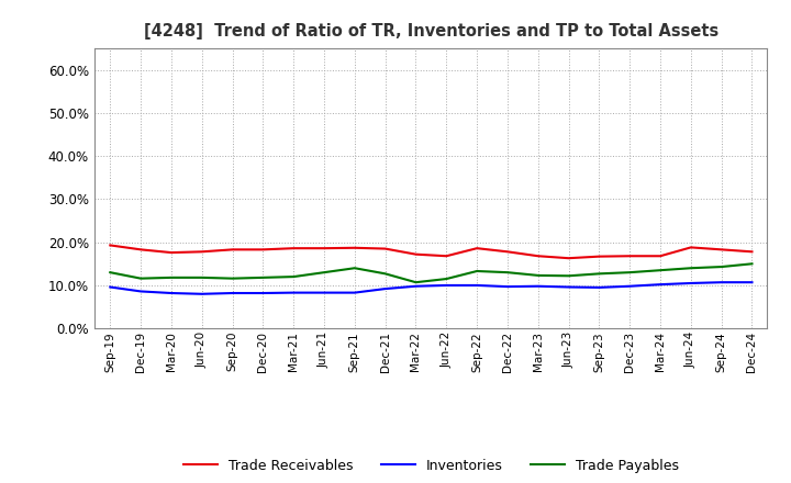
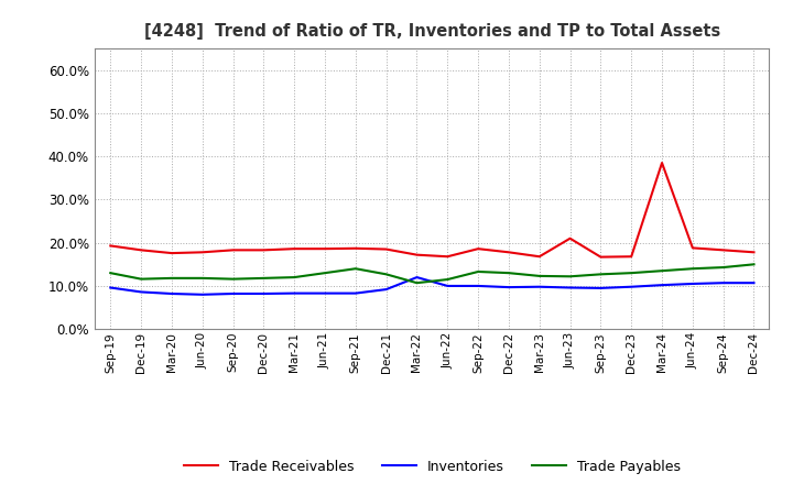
Inventories/Mar-22: 9.8% -> 12.0%
Trade Receivables/Jun-23: 16.3% -> 21.0%
Trade Receivables/Mar-24: 16.8% -> 38.5%
